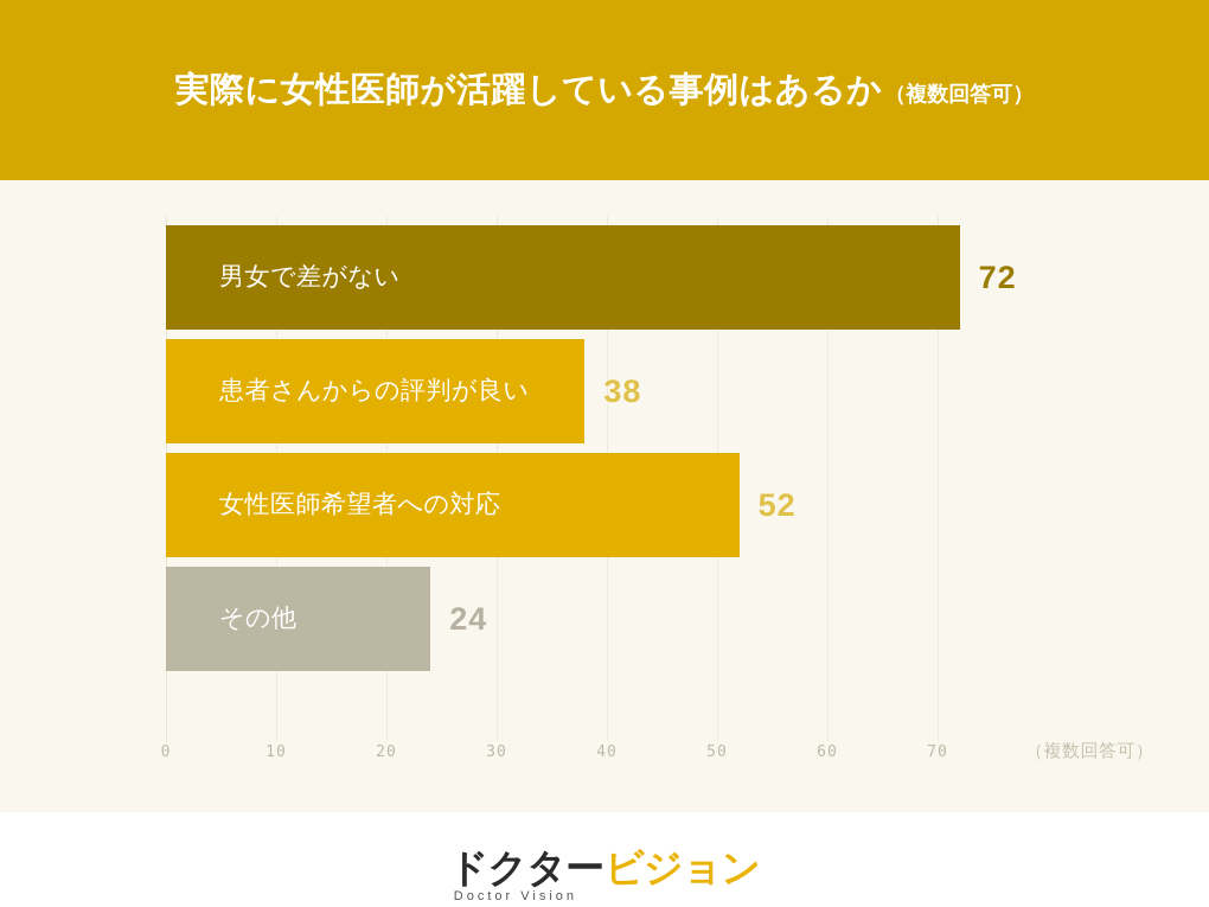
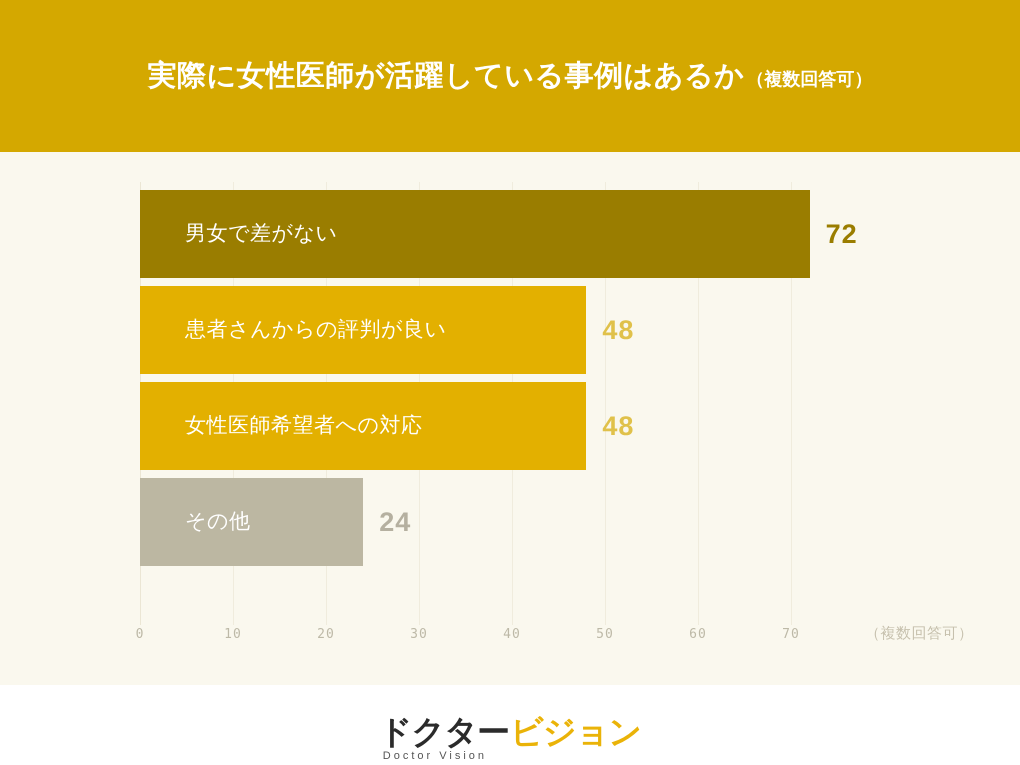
患者さんからの評判が良い: 38 -> 48
女性医師希望者への対応: 52 -> 48
